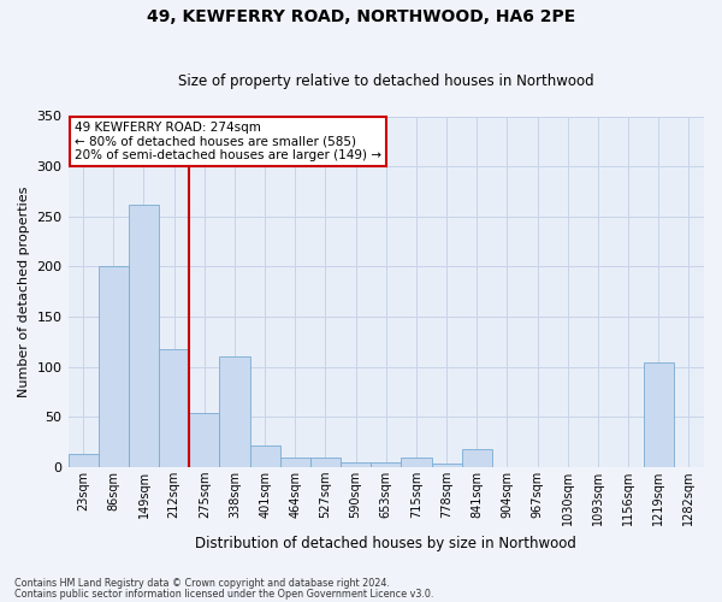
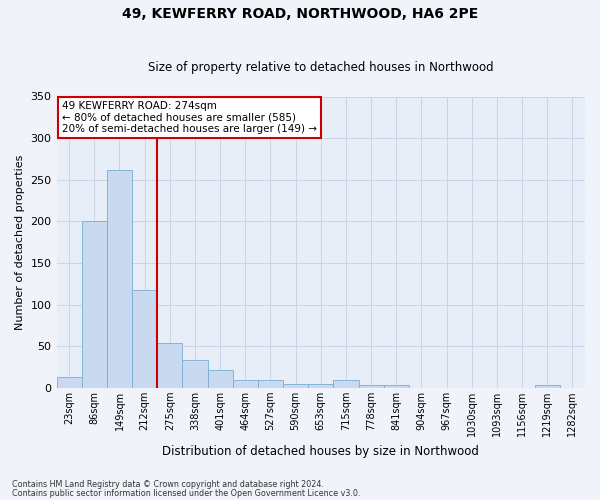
338sqm: 110 -> 34
841sqm: 18 -> 4
1219sqm: 104 -> 3
